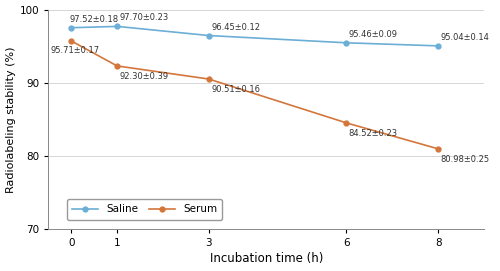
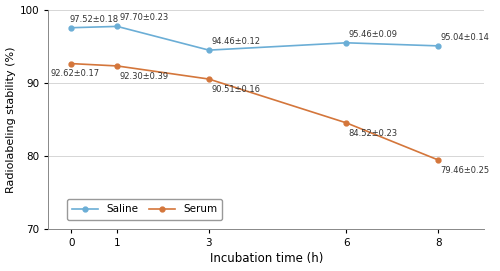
Serum/0: 95.71 -> 92.62
Saline/3: 96.45 -> 94.46
Serum/8: 80.98 -> 79.46
